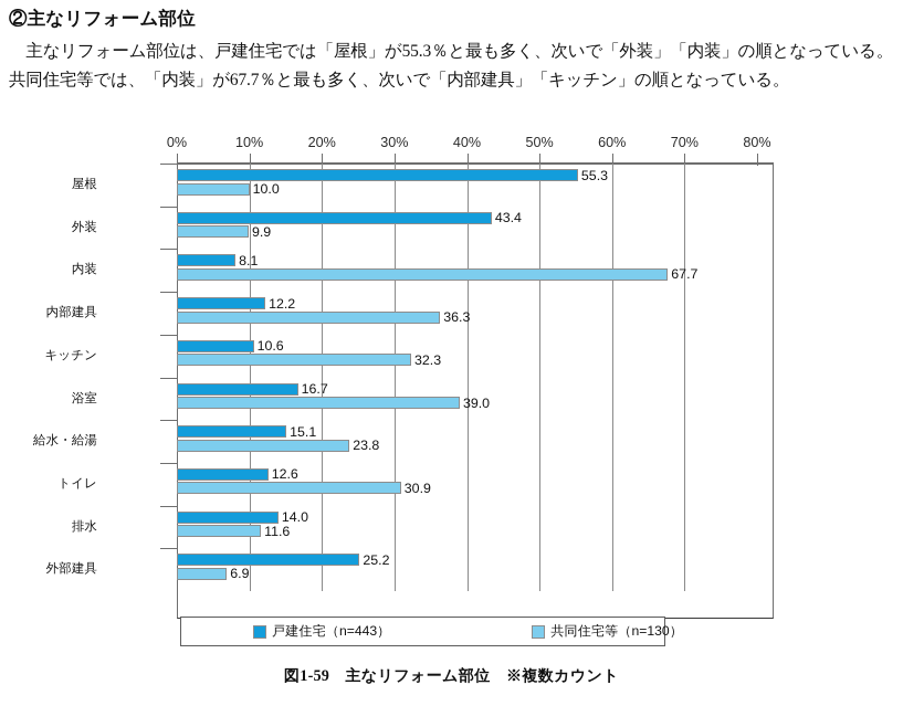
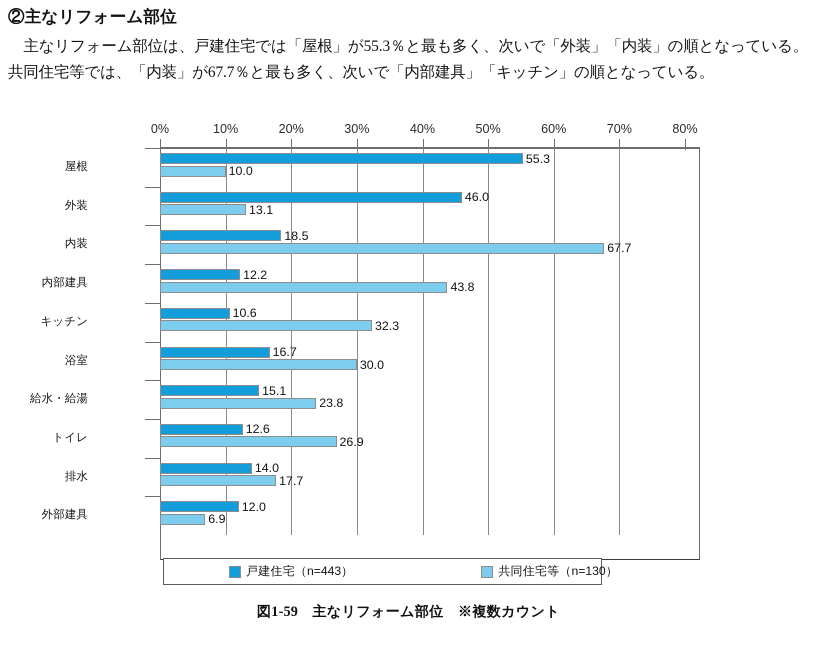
戸建住宅（n=443）/外装: 43.4 -> 46.0
共同住宅等（n=130）/外装: 9.9 -> 13.1
戸建住宅（n=443）/内装: 8.1 -> 18.5
共同住宅等（n=130）/内部建具: 36.3 -> 43.8
共同住宅等（n=130）/浴室: 39.0 -> 30.0
共同住宅等（n=130）/トイレ: 30.9 -> 26.9
共同住宅等（n=130）/排水: 11.6 -> 17.7
戸建住宅（n=443）/外部建具: 25.2 -> 12.0
